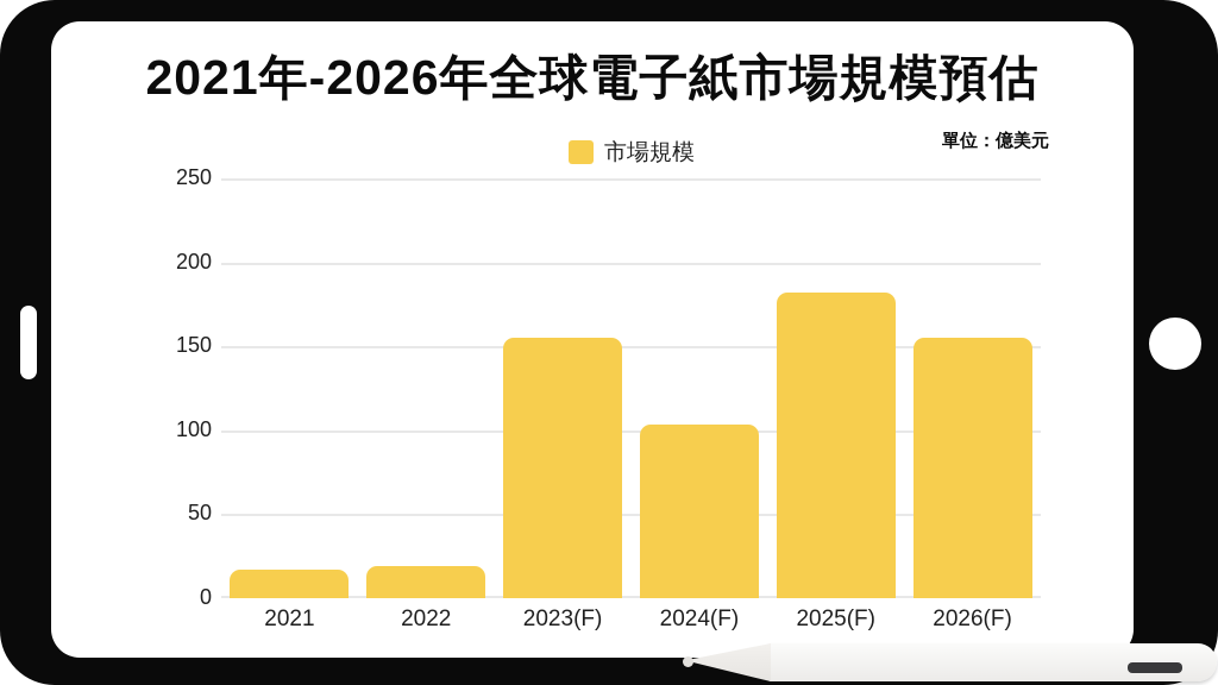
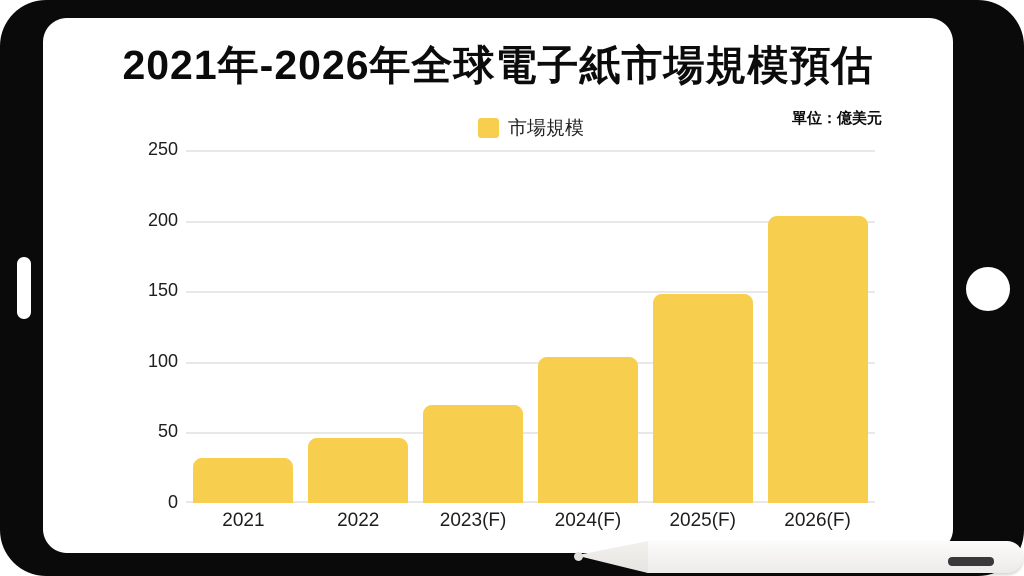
2021: 17 -> 32
2022: 19 -> 46
2023(F): 155 -> 70
2025(F): 182 -> 148
2026(F): 155 -> 203
